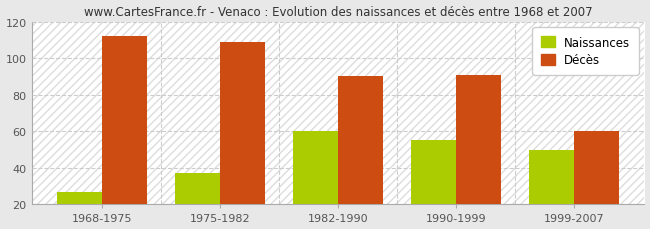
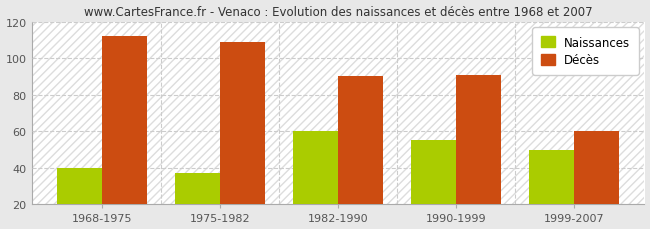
Naissances/1968-1975: 27 -> 40
